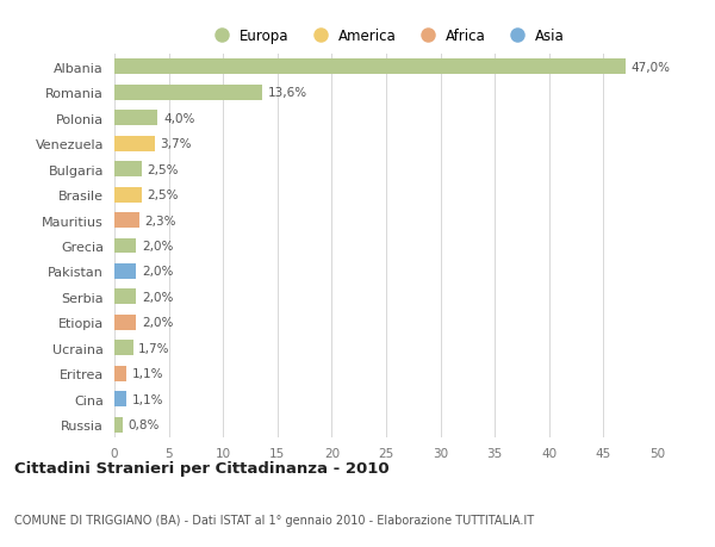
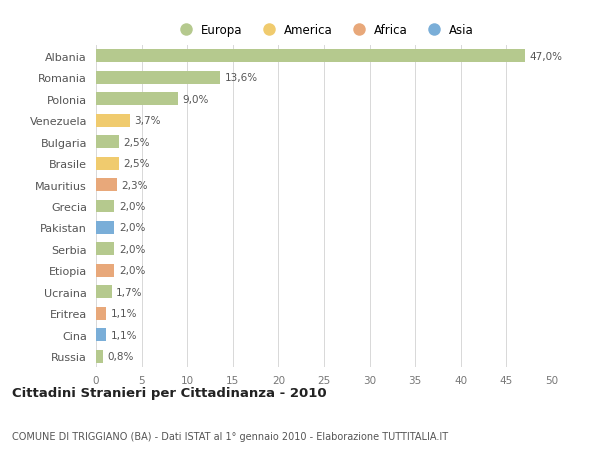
Polonia: 4,0% -> 9,0%
